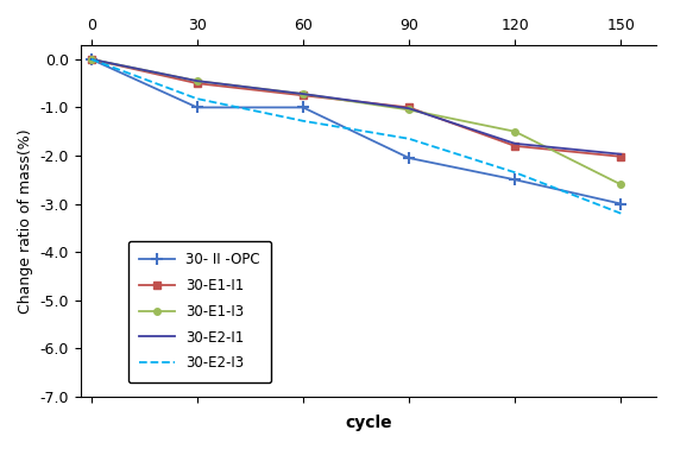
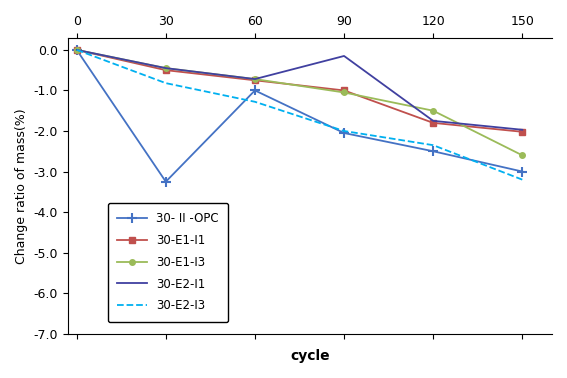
30- II -OPC/30: -1.00 -> -3.25
30-E2-I1/90: -1.02 -> -0.15
30-E2-I3/90: -1.65 -> -2.00
